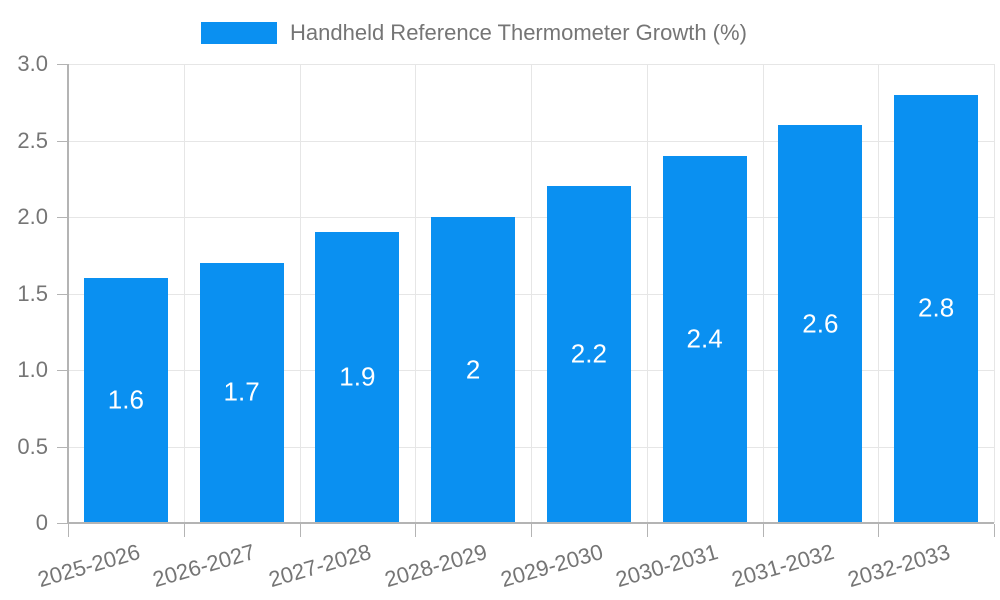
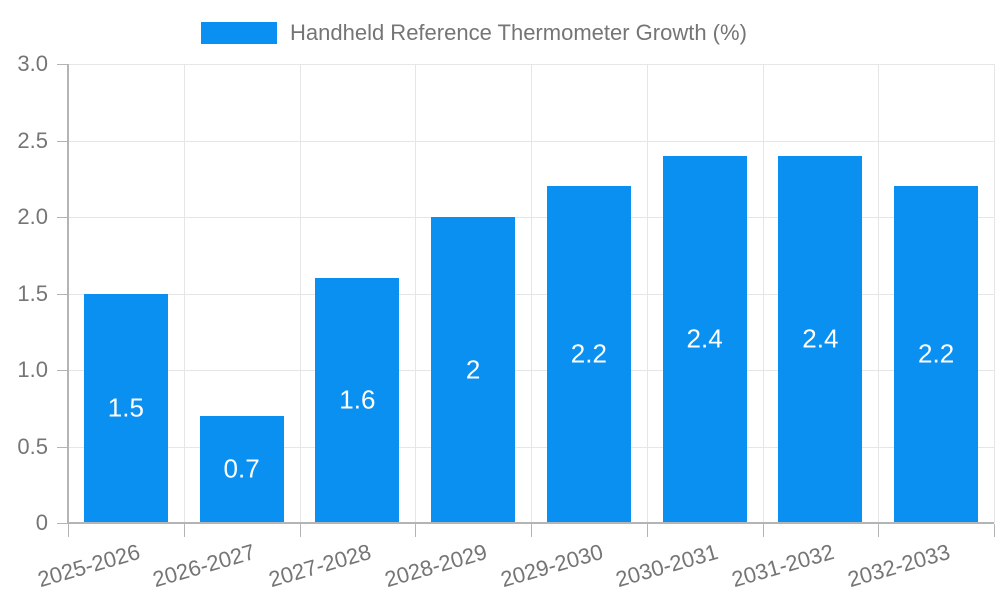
2025-2026: 1.6 -> 1.5
2026-2027: 1.7 -> 0.7
2027-2028: 1.9 -> 1.6
2031-2032: 2.6 -> 2.4
2032-2033: 2.8 -> 2.2
